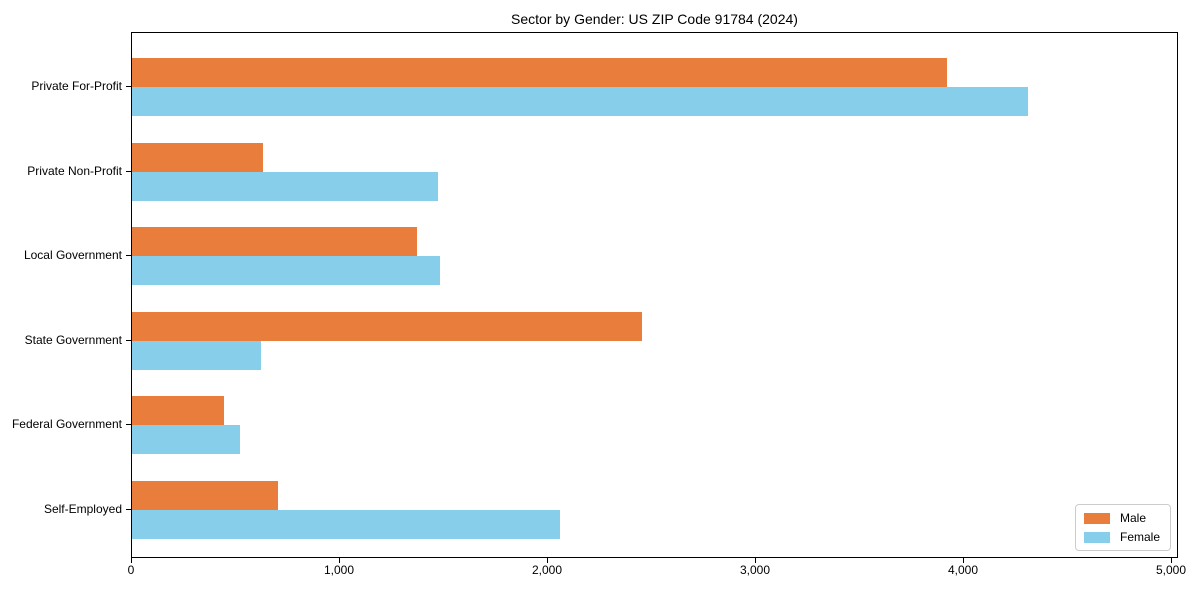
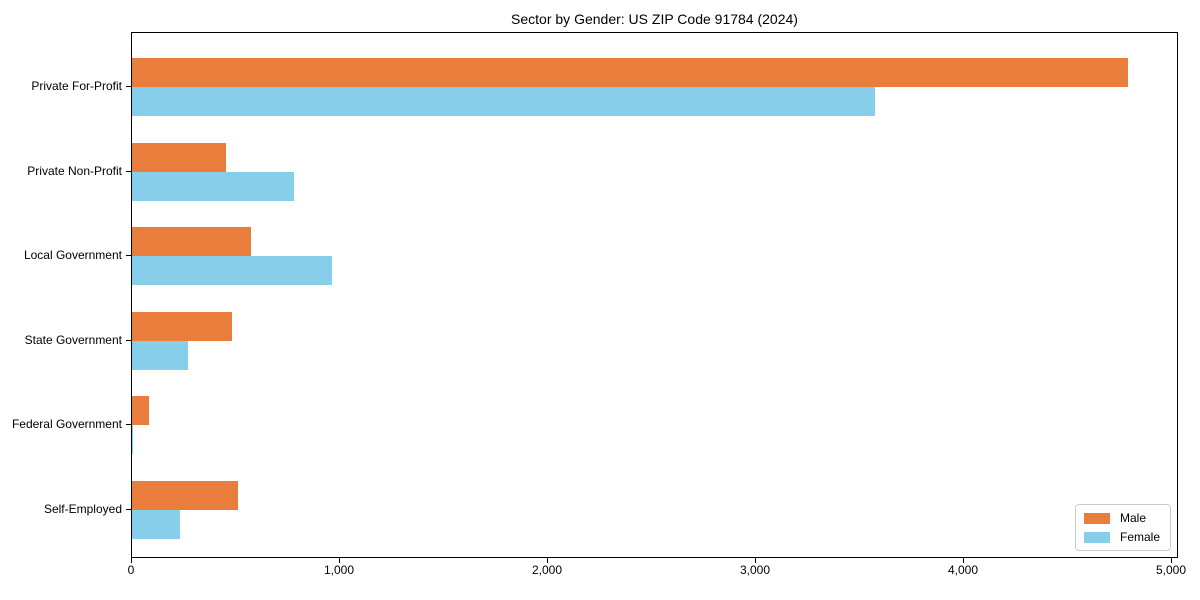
Male/Private For-Profit: 3920 -> 4790
Female/Private For-Profit: 4310 -> 3570
Male/Private Non-Profit: 630 -> 450
Female/Private Non-Profit: 1470 -> 780
Male/Local Government: 1370 -> 570
Female/Local Government: 1480 -> 960
Male/State Government: 2450 -> 480
Female/State Government: 620 -> 270
Male/Federal Government: 440 -> 80
Female/Federal Government: 520 -> 10
Male/Self-Employed: 700 -> 510
Female/Self-Employed: 2060 -> 230
